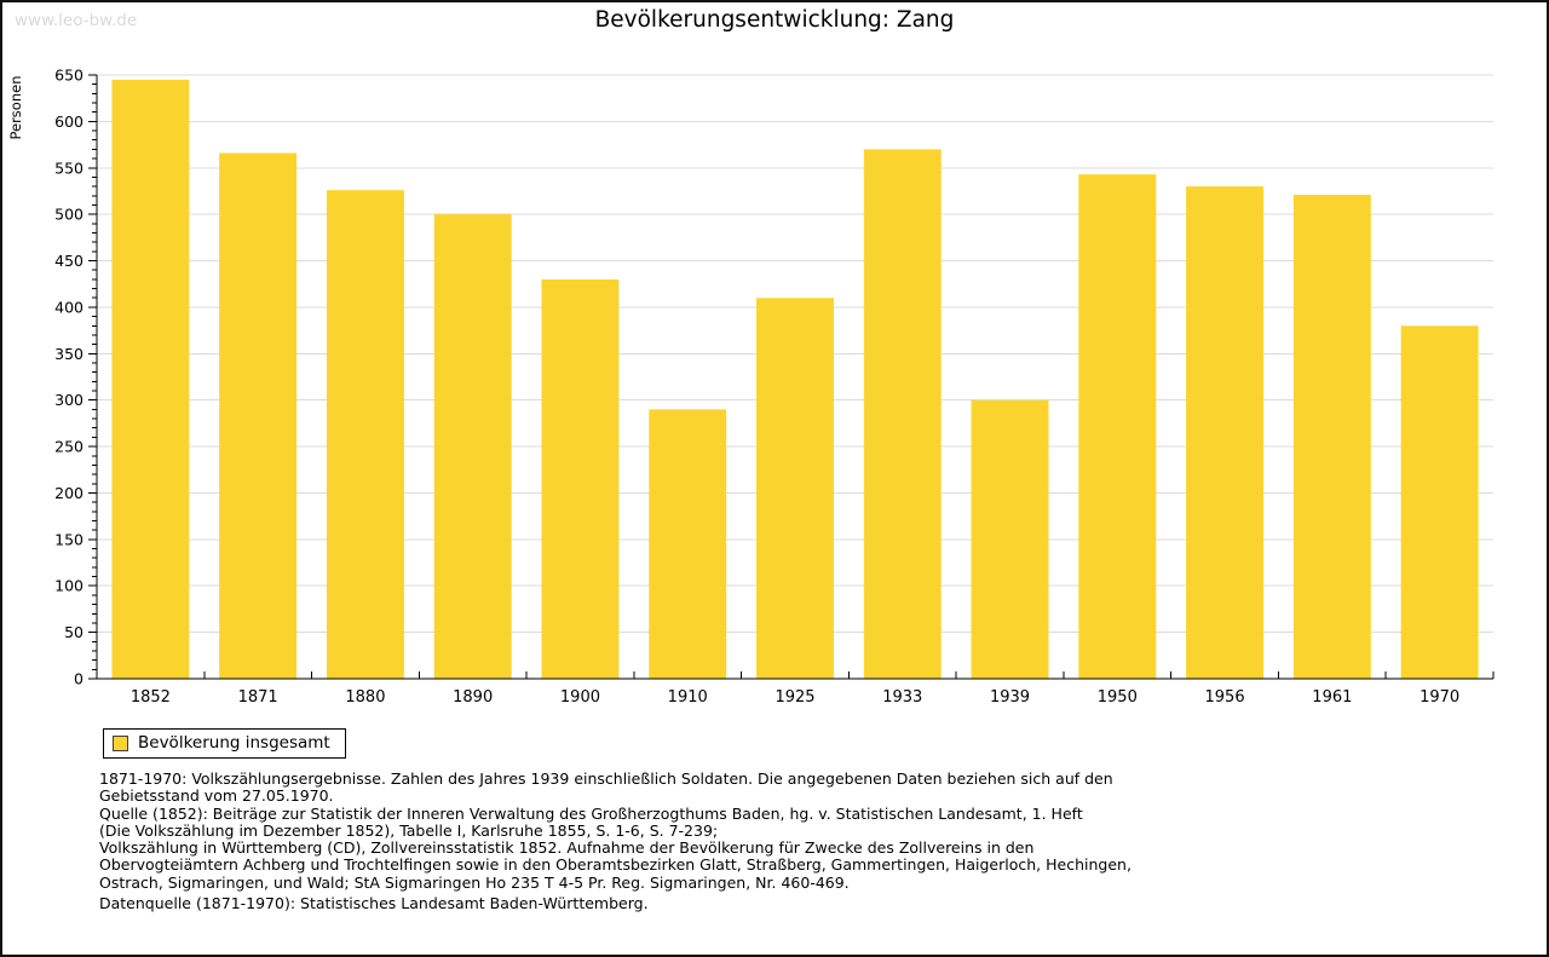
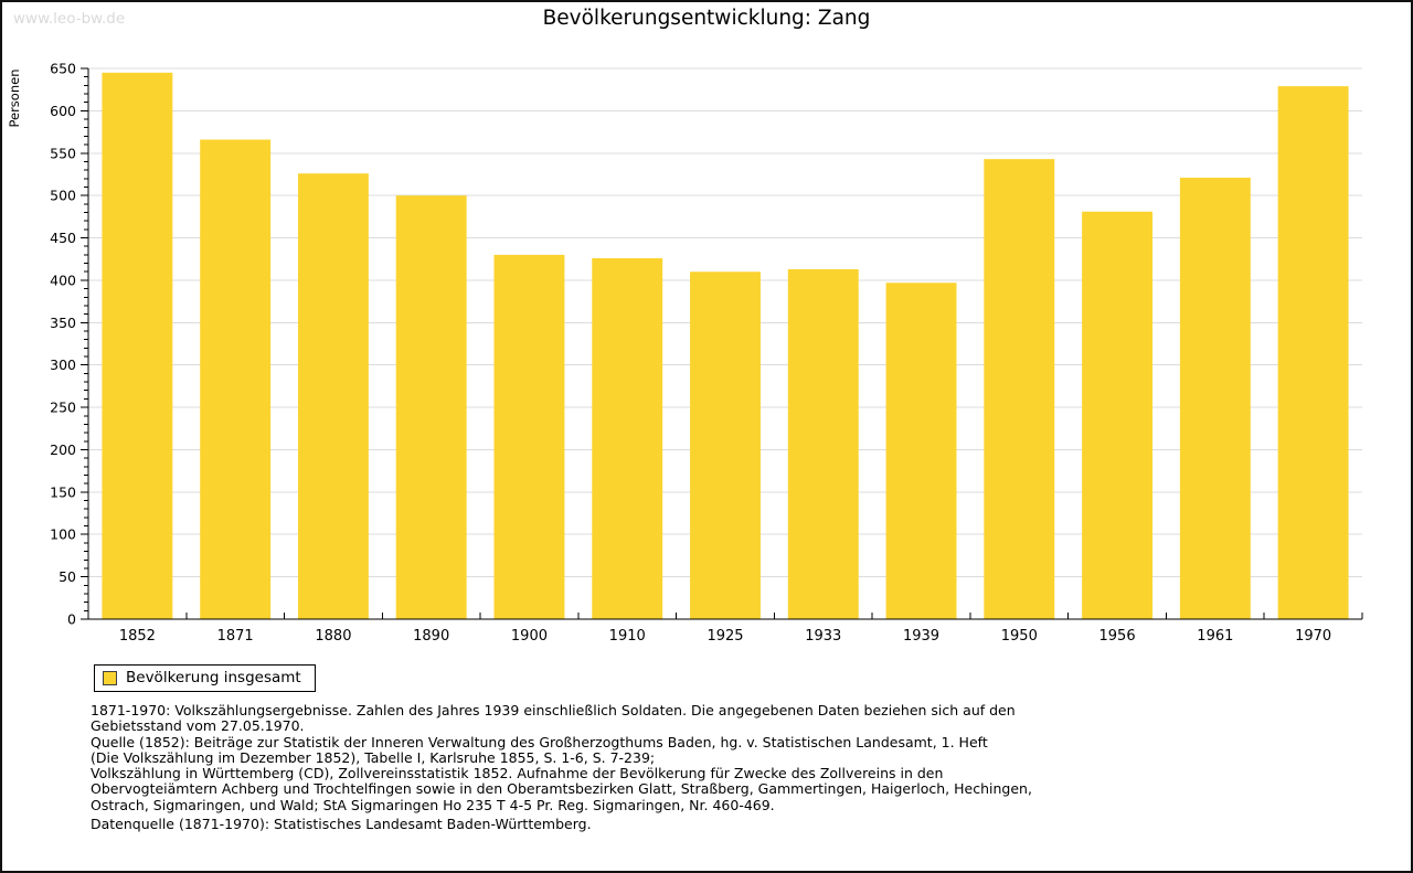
1910: 290 -> 430
1933: 570 -> 410
1939: 300 -> 400
1956: 530 -> 480
1970: 380 -> 630
